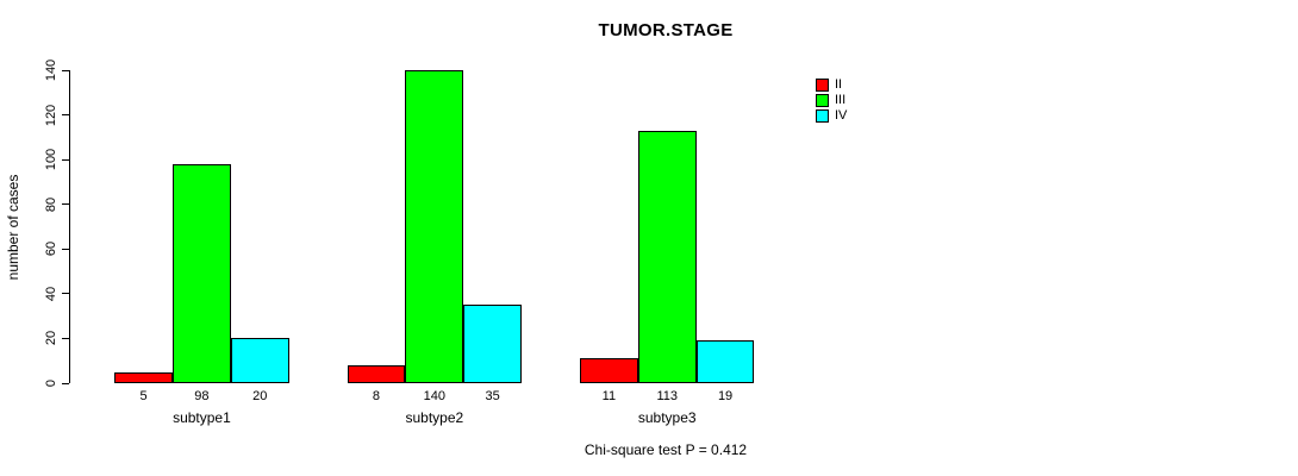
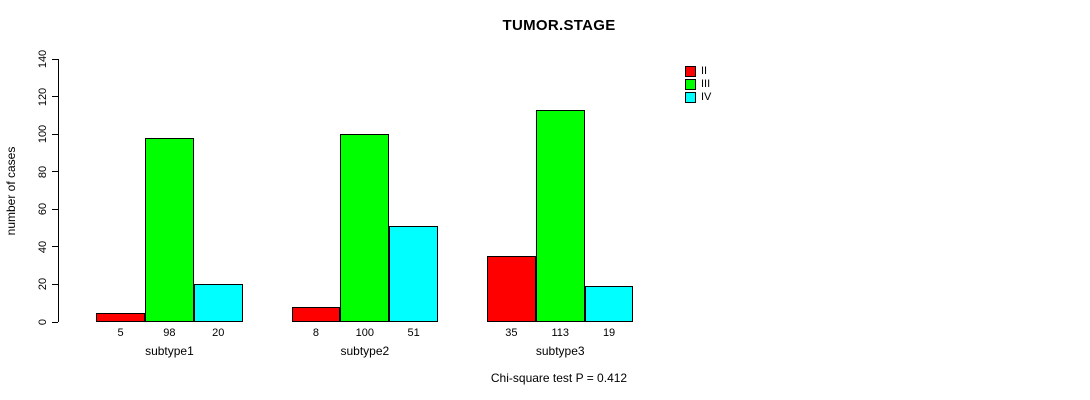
III/subtype2: 140 -> 100
IV/subtype2: 35 -> 51
II/subtype3: 11 -> 35
